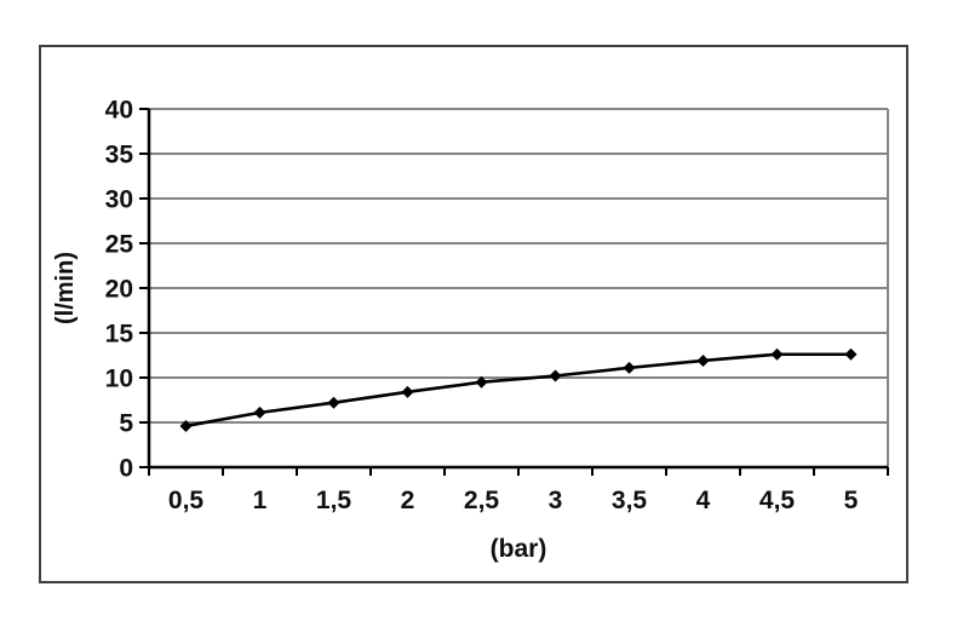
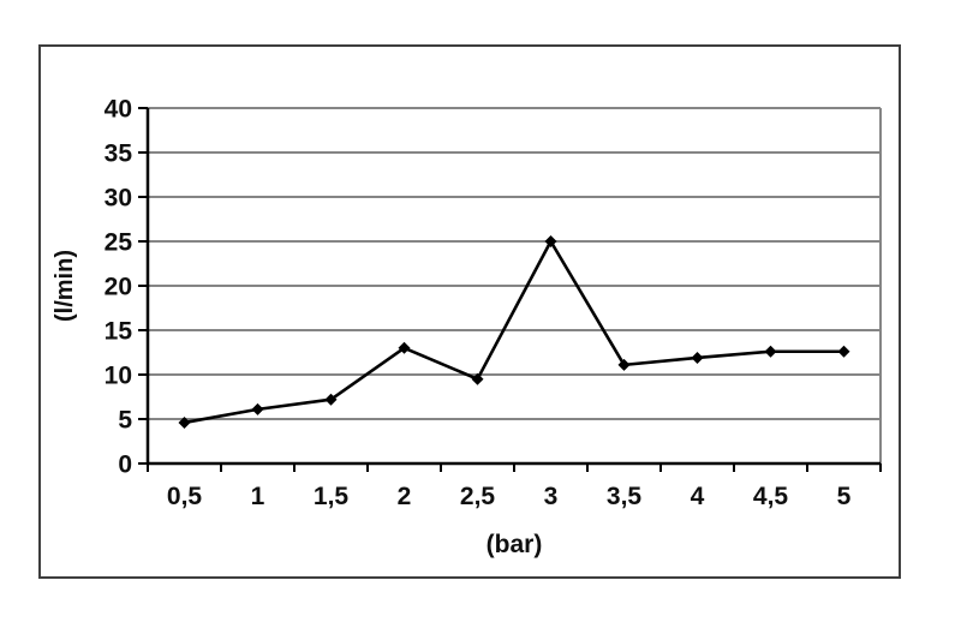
2: 8 -> 13
3: 10 -> 25
